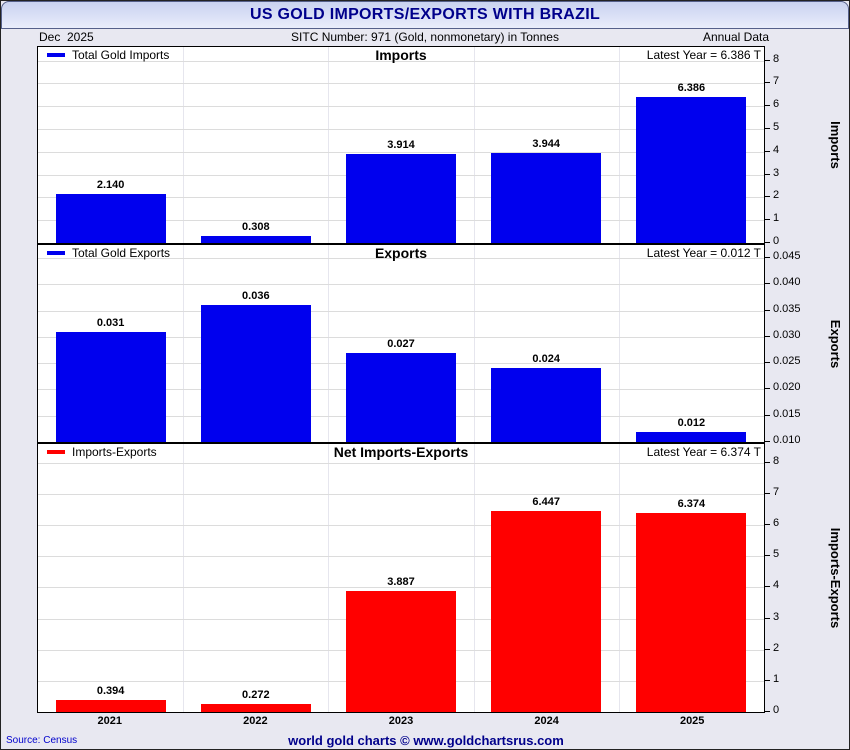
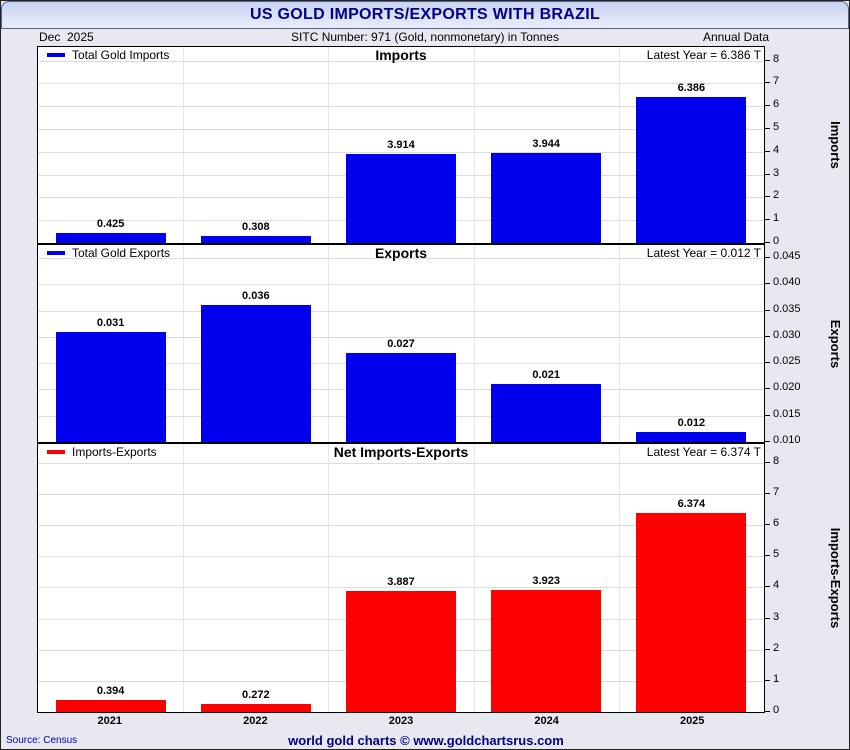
Imports/2021: 2.140 -> 0.425
Exports/2024: 0.024 -> 0.021
Net Imports-Exports/2024: 6.447 -> 3.923
